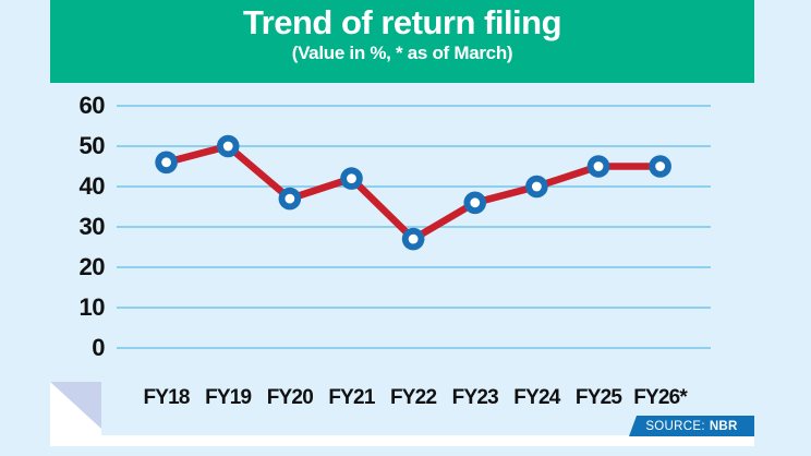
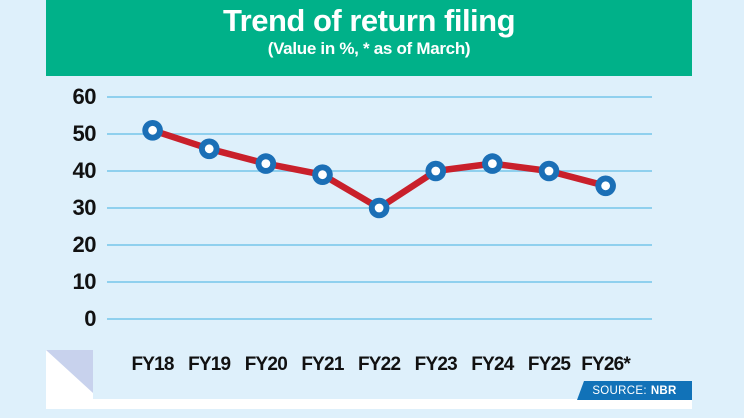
FY18: 46 -> 51
FY19: 50 -> 46
FY20: 37 -> 42
FY21: 42 -> 39
FY22: 27 -> 30
FY23: 36 -> 40
FY24: 40 -> 42
FY25: 45 -> 40
FY26*: 45 -> 36
